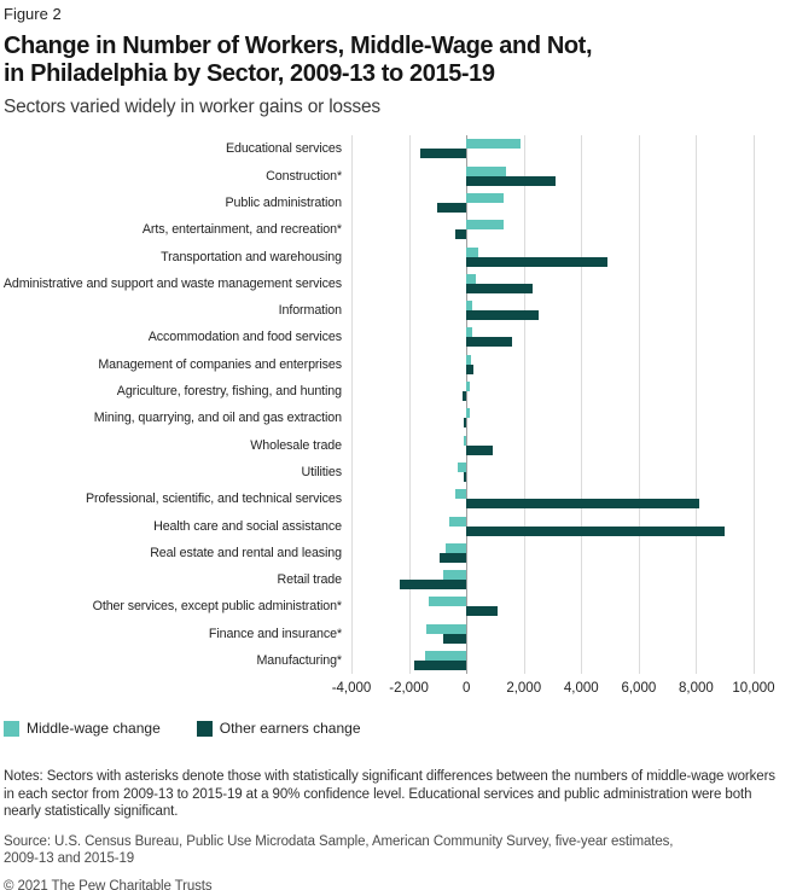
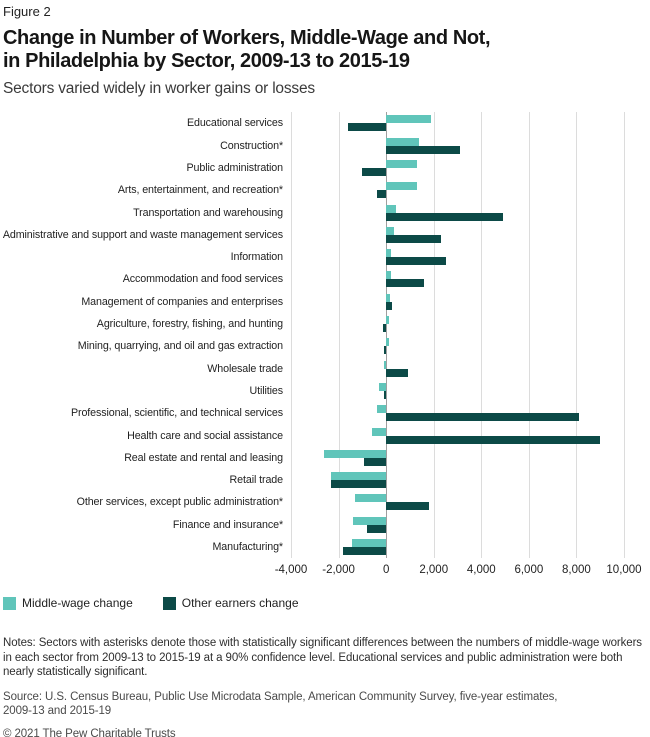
Middle-wage change/Real estate and rental and leasing: -700 -> -2600
Middle-wage change/Retail trade: -800 -> -2300
Other earners change/Other services, except public administration*: 1100 -> 1800
